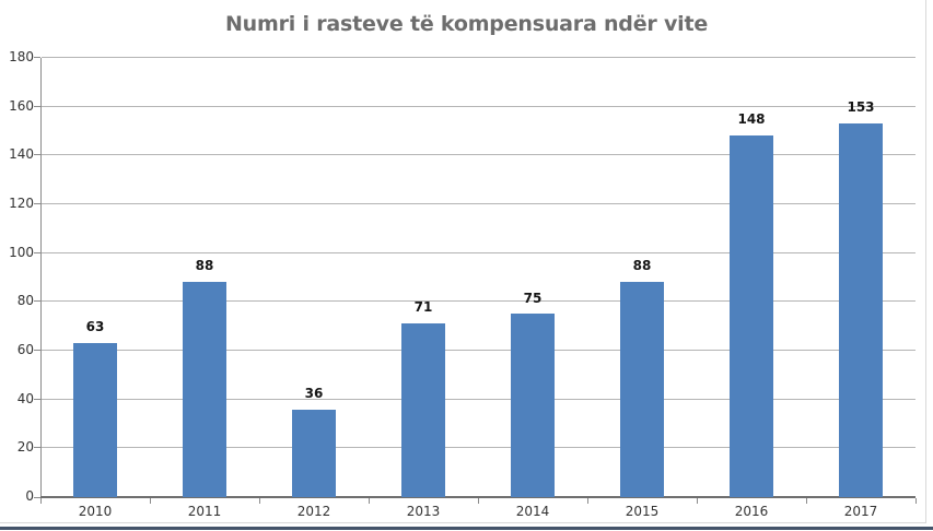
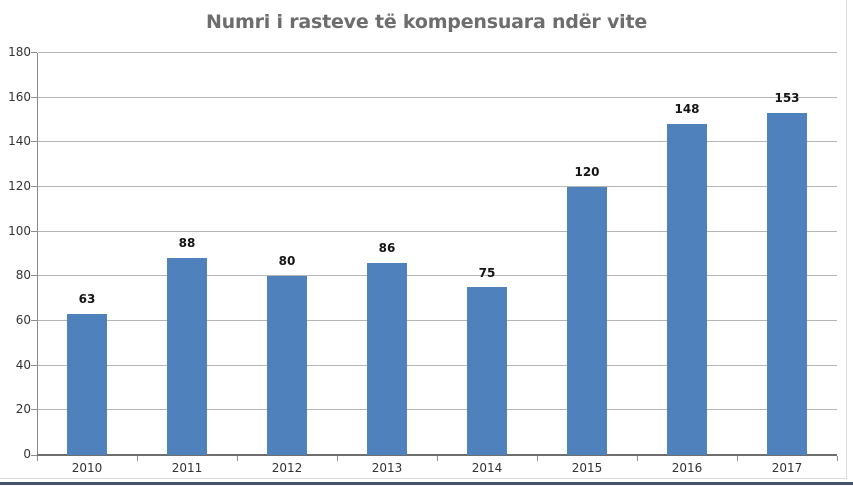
2012: 36 -> 80
2013: 71 -> 86
2015: 88 -> 120
